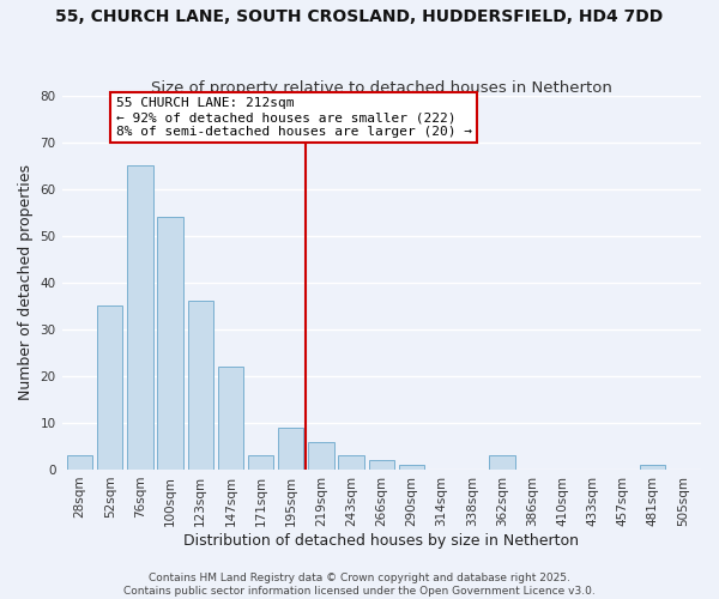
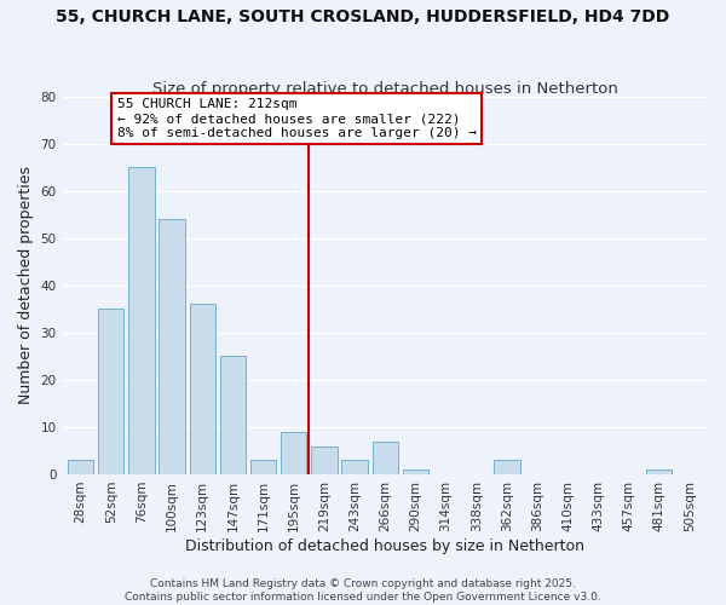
147sqm: 22 -> 25
266sqm: 2 -> 7
